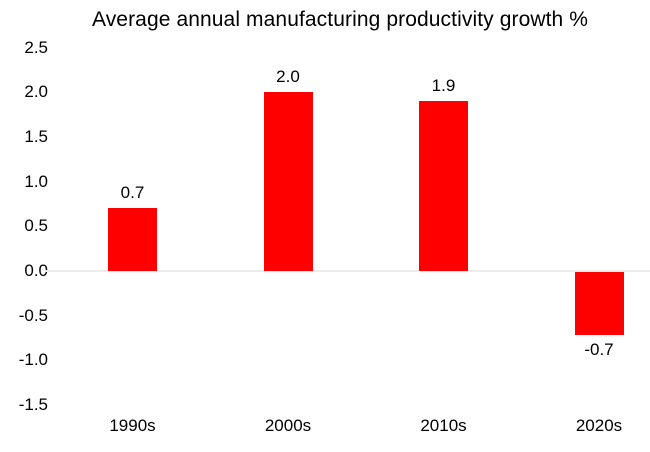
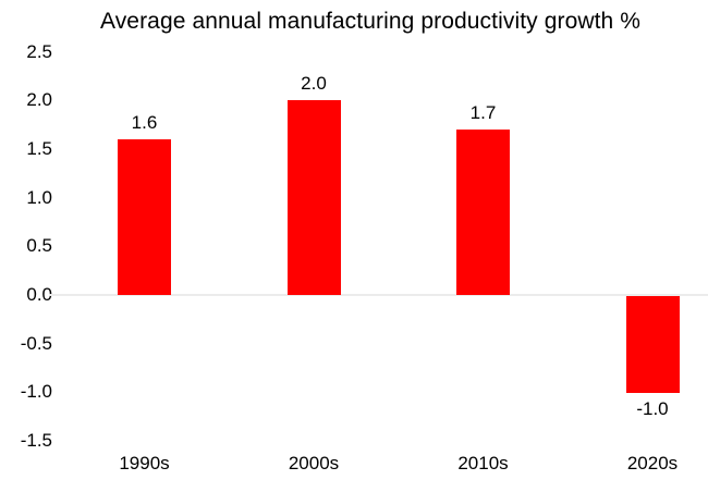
1990s: 0.7 -> 1.6
2010s: 1.9 -> 1.7
2020s: -0.7 -> -1.0
